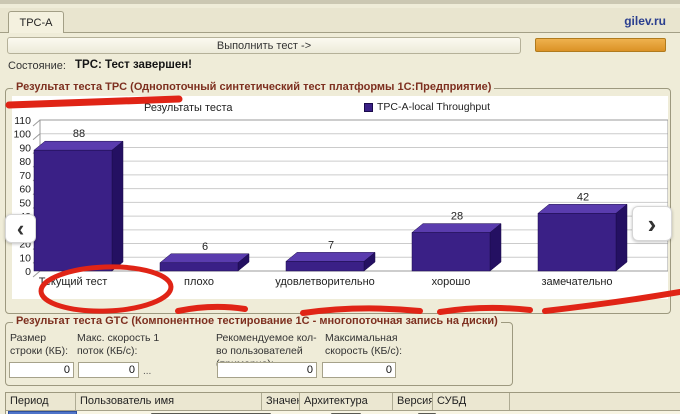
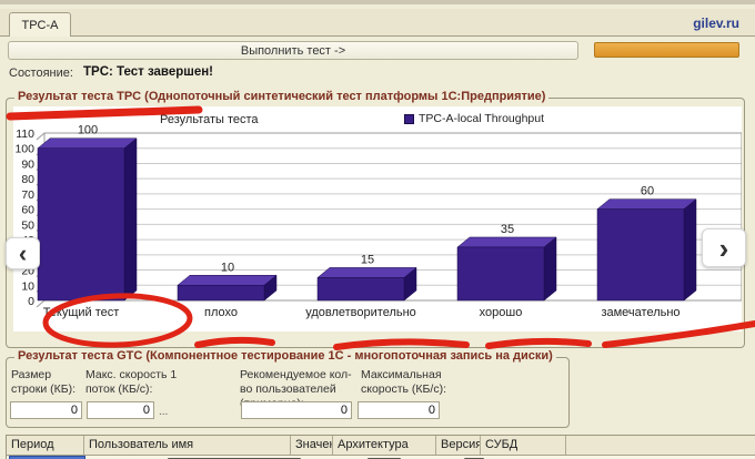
Текущий тест: 88 -> 100
плохо: 6 -> 10
удовлетворительно: 7 -> 15
хорошо: 28 -> 35
замечательно: 42 -> 60
